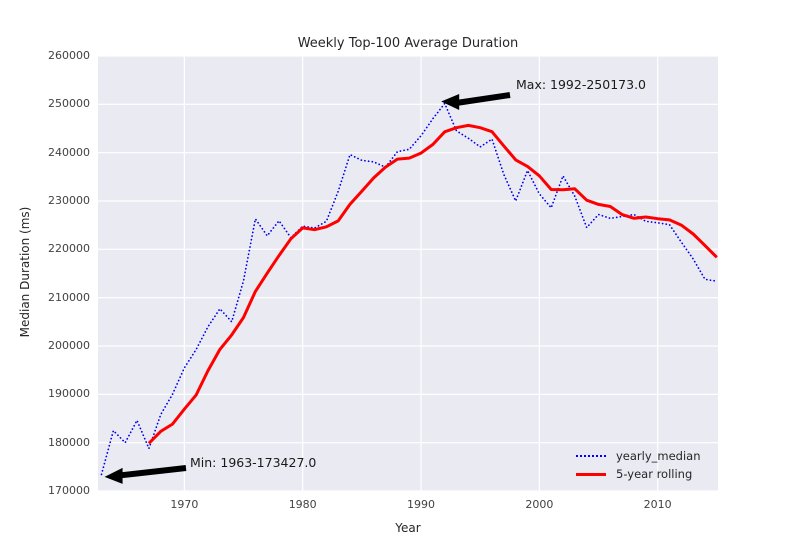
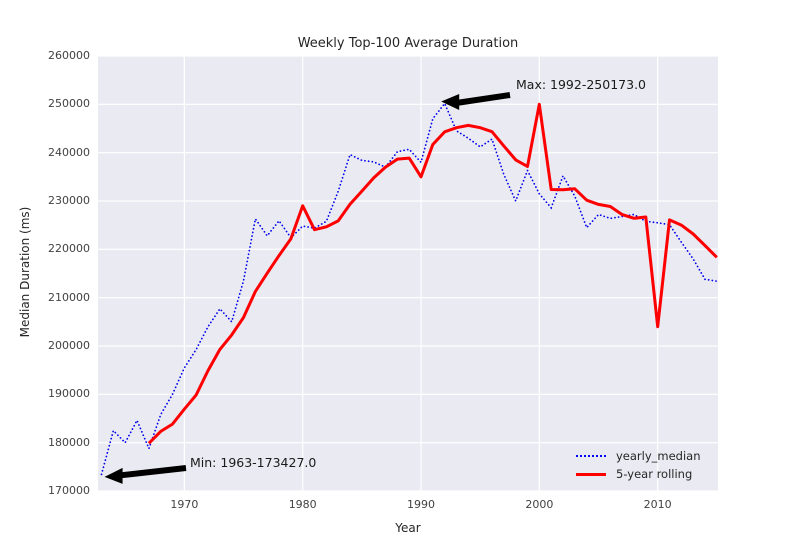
5-year rolling/1980: 224000 -> 229000
yearly_median/1990: 244000 -> 238000
5-year rolling/1990: 240000 -> 235000
5-year rolling/2000: 235000 -> 250000
5-year rolling/2010: 226000 -> 204000
